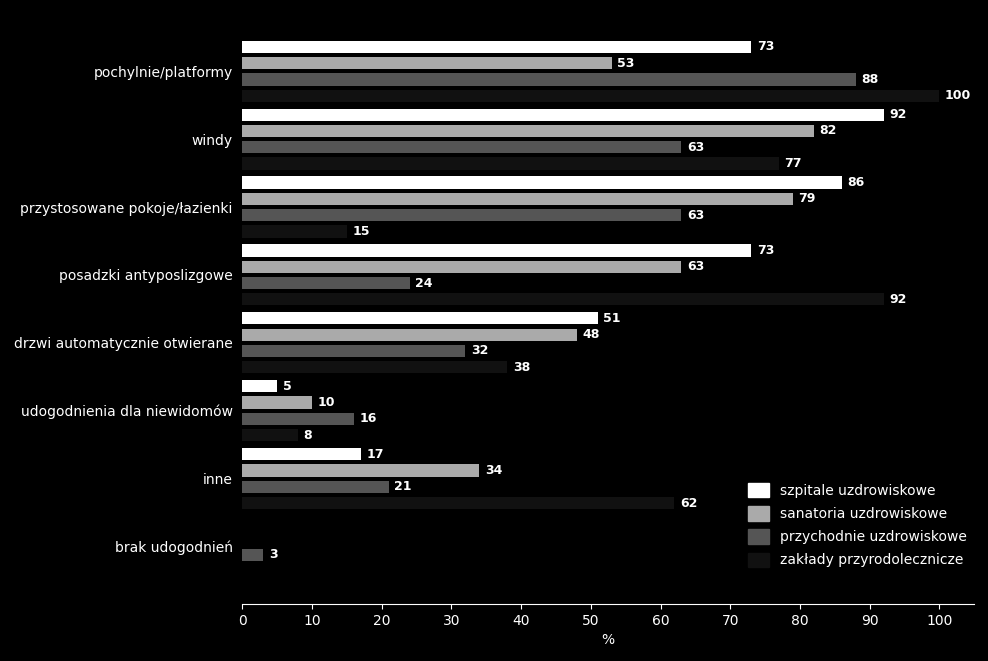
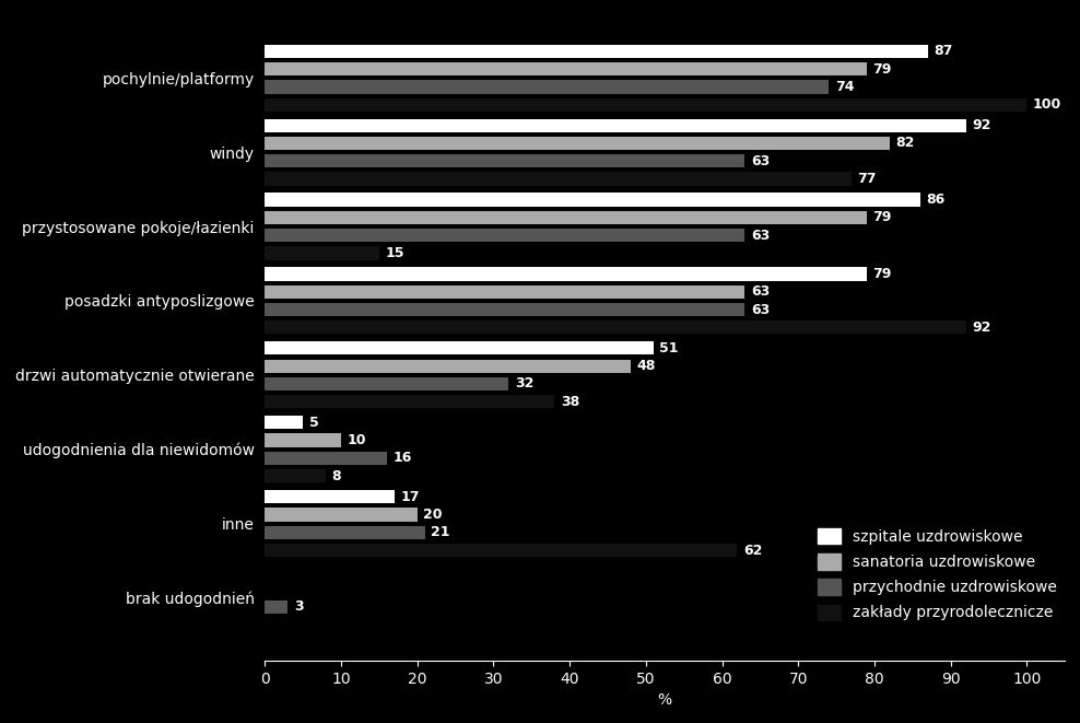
szpitale uzdrowiskowe/pochylnie/platformy: 73 -> 87
sanatoria uzdrowiskowe/pochylnie/platformy: 53 -> 79
przychodnie uzdrowiskowe/pochylnie/platformy: 88 -> 74
szpitale uzdrowiskowe/posadzki antyposlizgowe: 73 -> 79
przychodnie uzdrowiskowe/posadzki antyposlizgowe: 24 -> 63
sanatoria uzdrowiskowe/inne: 34 -> 20
